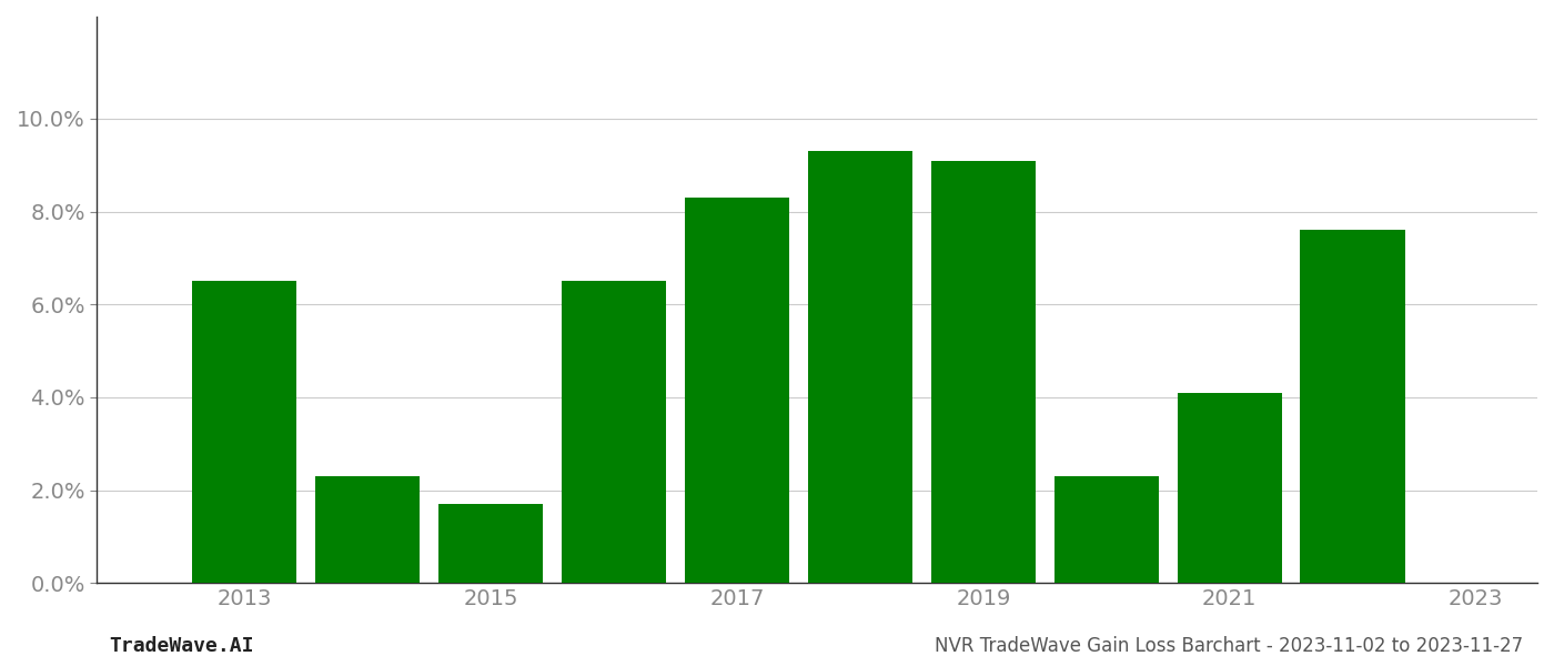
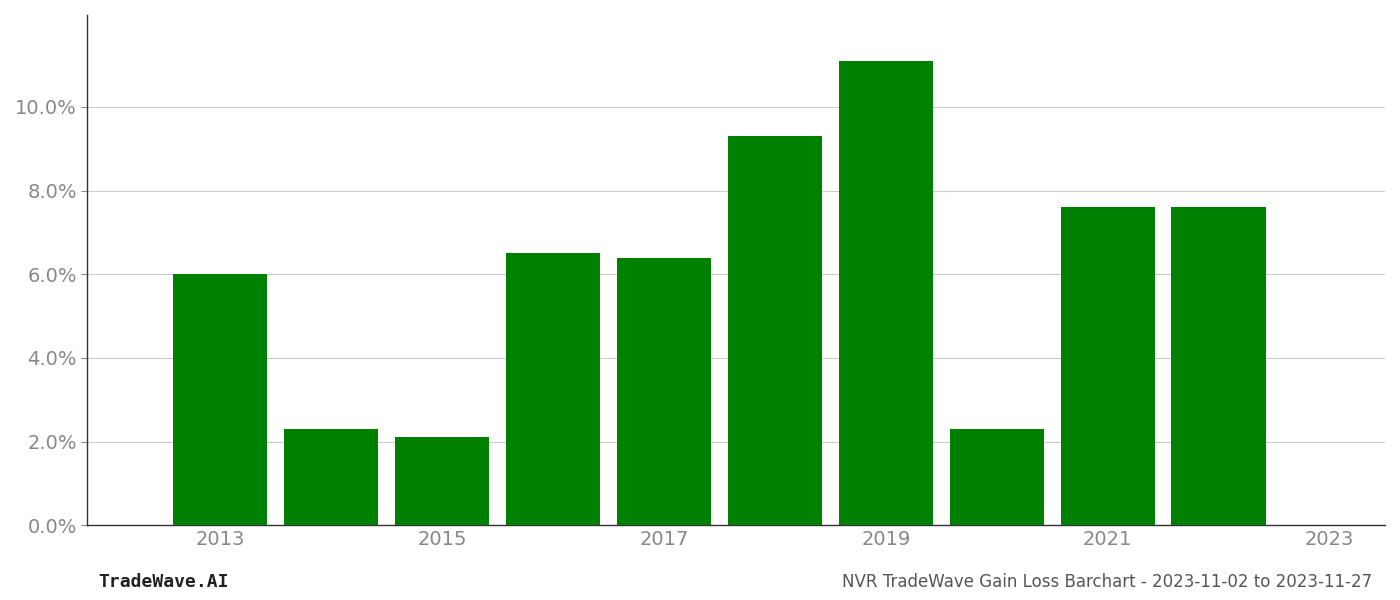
2013: 6.5% -> 6.0%
2015: 1.7% -> 2.1%
2017: 8.3% -> 6.4%
2019: 9.1% -> 11.1%
2021: 4.1% -> 7.6%
